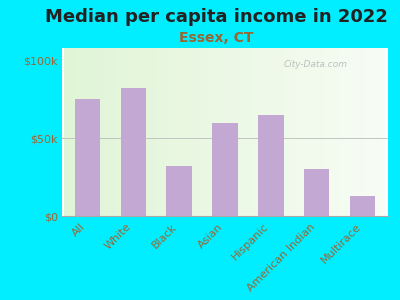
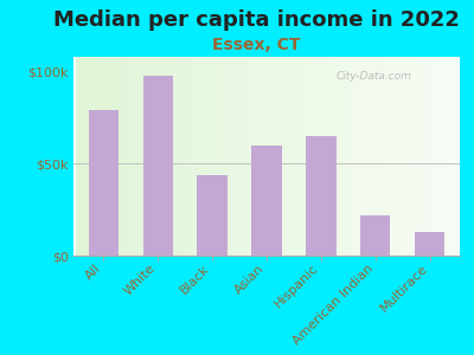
All: $75k -> $79k
White: $82k -> $98k
Black: $32k -> $44k
American Indian: $30k -> $22k
